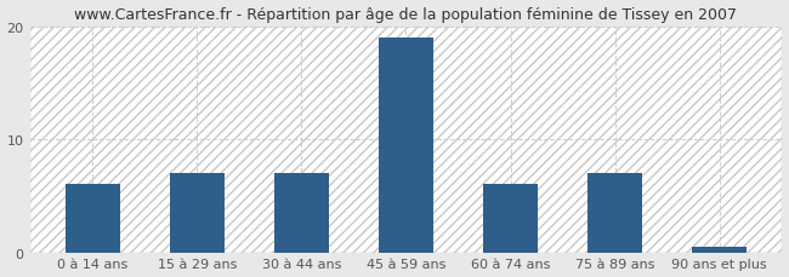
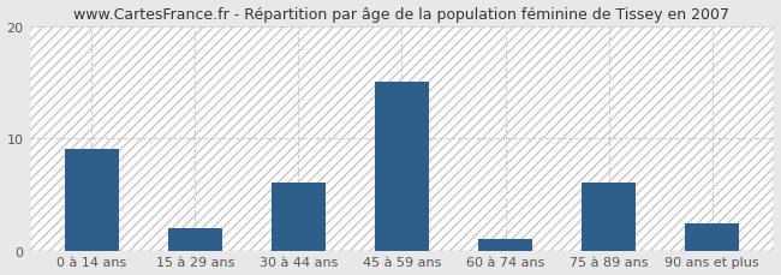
0 à 14 ans: 6.0 -> 9.0
15 à 29 ans: 7.0 -> 2.0
30 à 44 ans: 7.0 -> 6.0
45 à 59 ans: 19.0 -> 15.0
60 à 74 ans: 6.0 -> 1.0
75 à 89 ans: 7.0 -> 6.0
90 ans et plus: 0.5 -> 2.4
